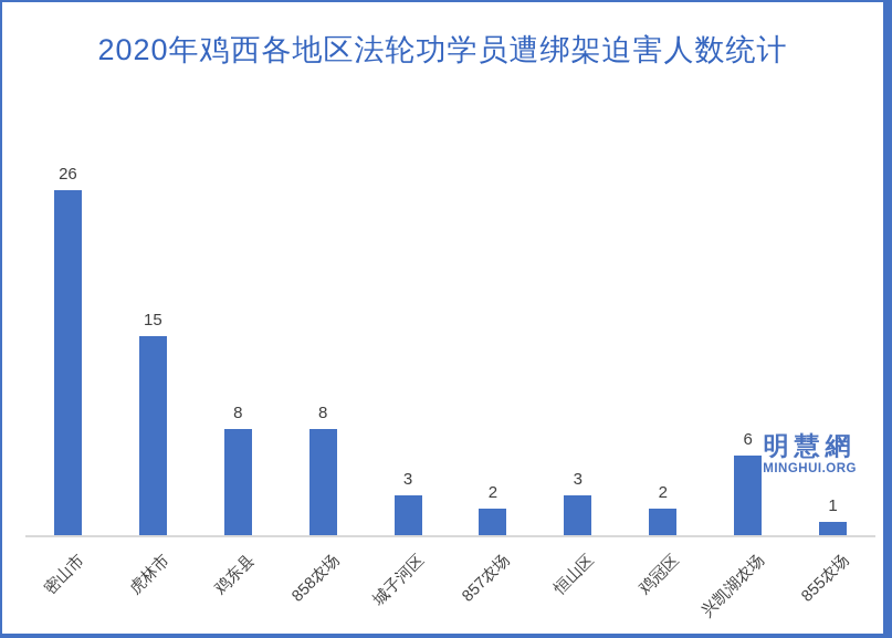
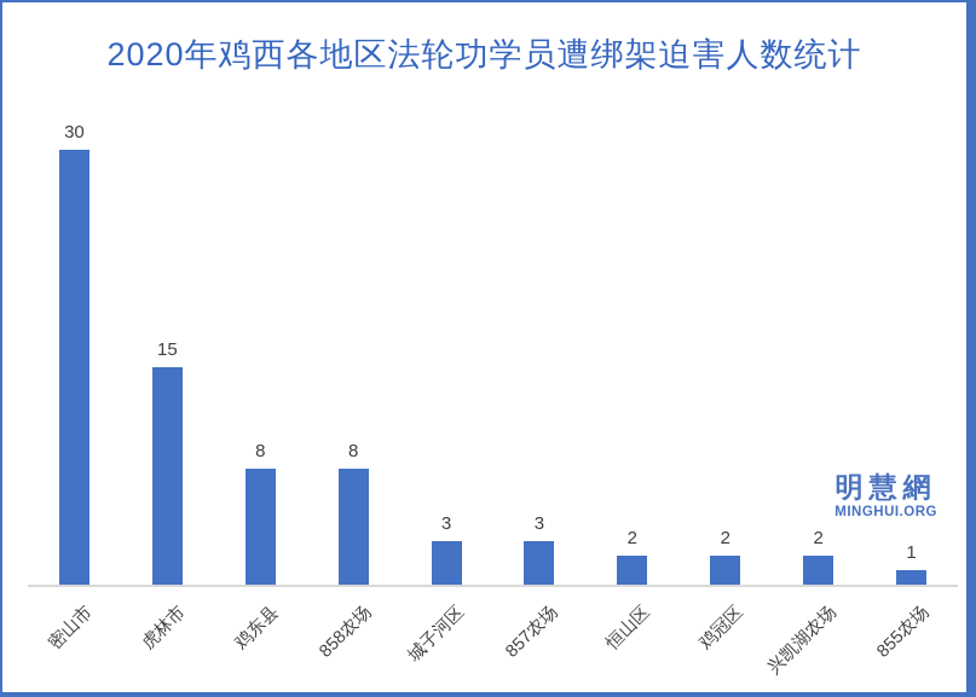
密山市: 26 -> 30
857农场: 2 -> 3
恒山区: 3 -> 2
兴凯湖农场: 6 -> 2
